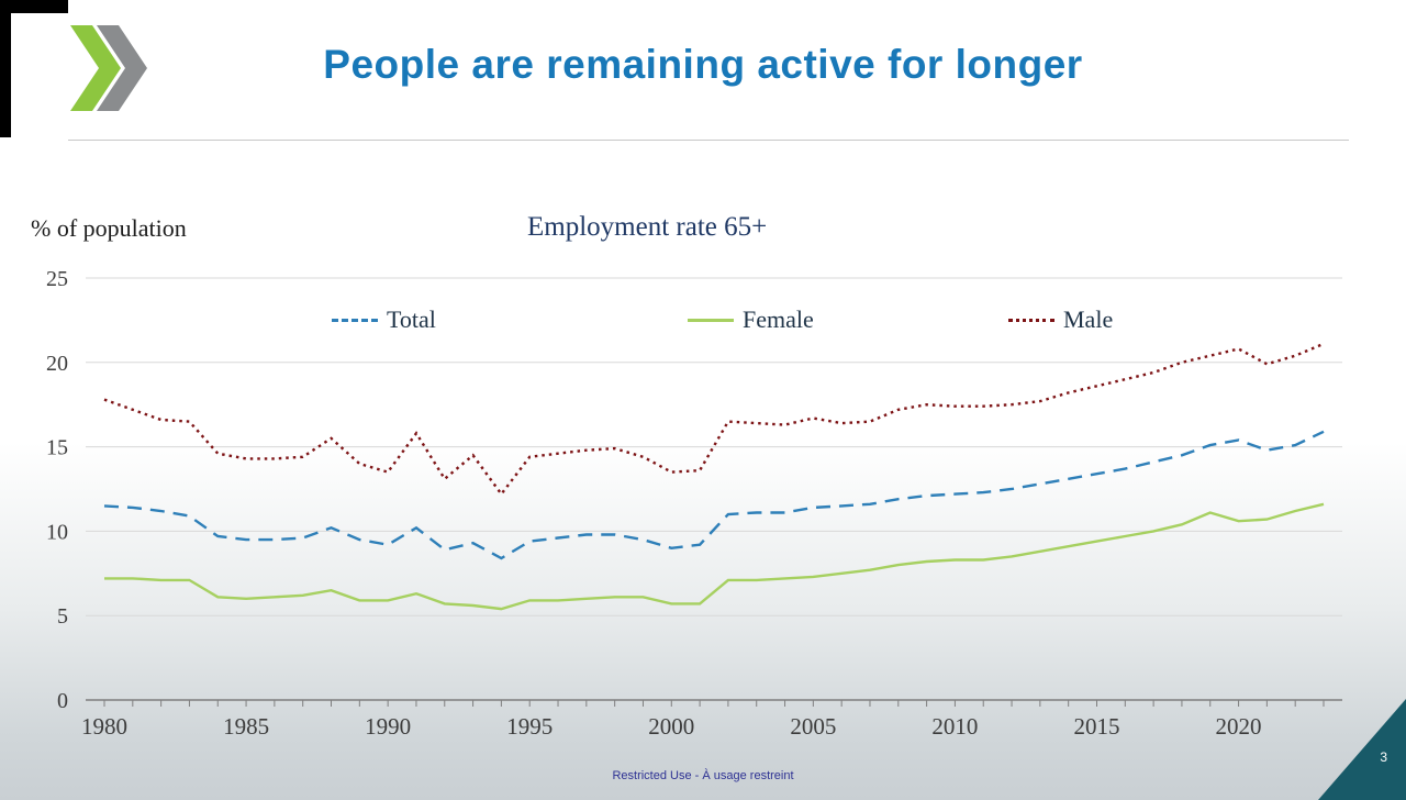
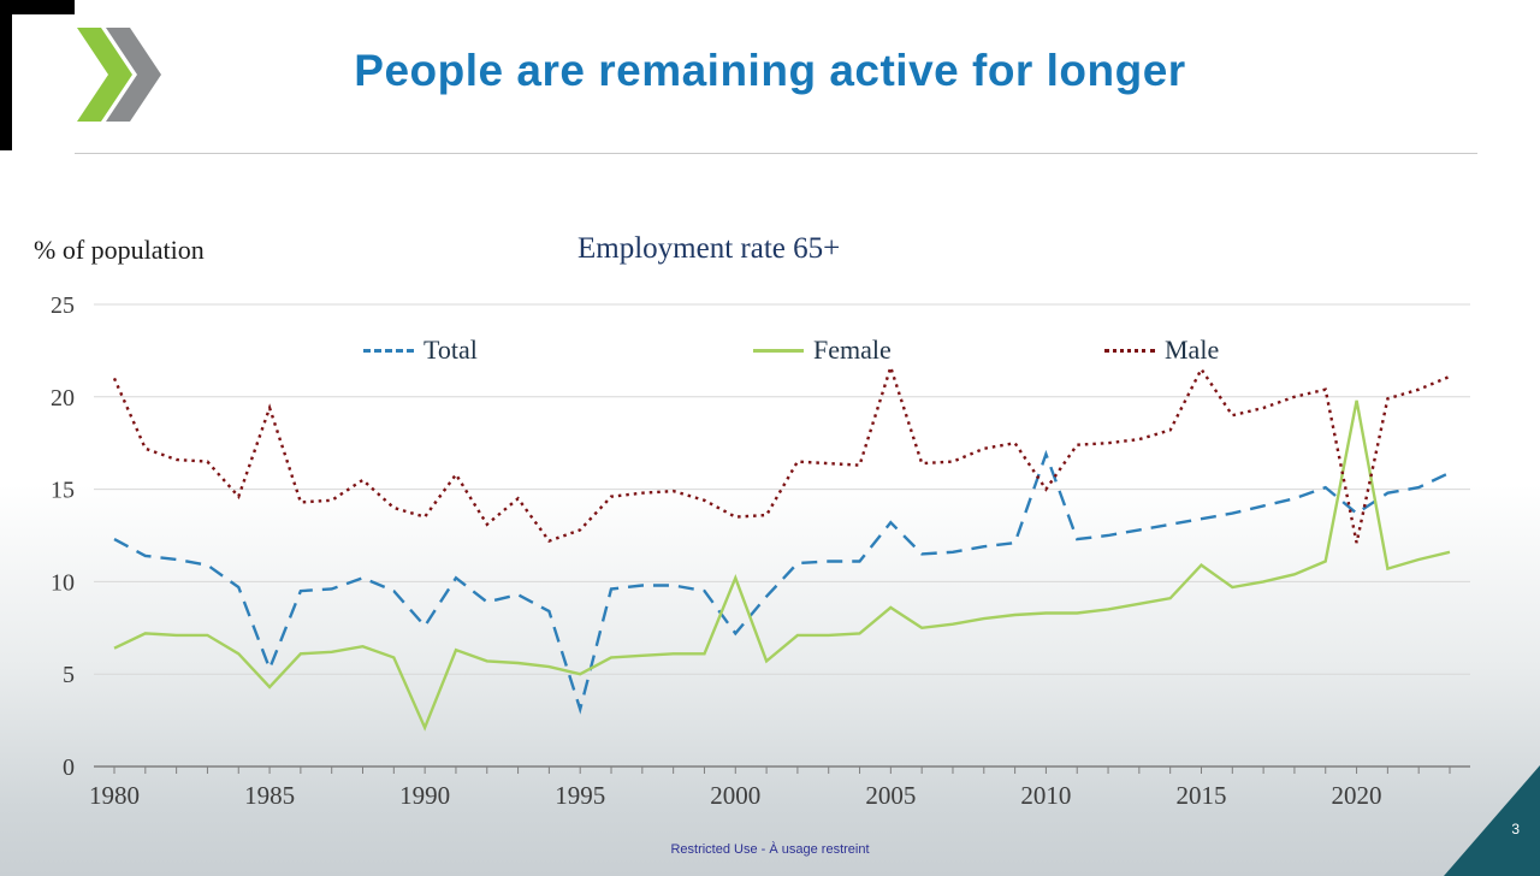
Total/1980: 11.5 -> 12.3
Female/1980: 7.2 -> 6.4
Male/1980: 17.8 -> 21.0
Total/1985: 9.5 -> 5.3
Female/1985: 6.0 -> 4.3
Male/1985: 14.3 -> 19.4
Total/1990: 9.2 -> 7.6
Female/1990: 5.9 -> 2.1
Total/1995: 9.4 -> 3.1
Female/1995: 5.9 -> 5.0
Male/1995: 14.4 -> 12.8
Total/2000: 9.0 -> 7.2
Female/2000: 5.7 -> 10.2
Total/2005: 11.4 -> 13.2
Female/2005: 7.3 -> 8.6
Male/2005: 16.7 -> 21.6
Total/2010: 12.2 -> 16.9
Male/2010: 17.4 -> 15.0
Female/2015: 9.4 -> 10.9
Male/2015: 18.6 -> 21.5
Total/2020: 15.4 -> 13.7
Female/2020: 10.6 -> 19.8
Male/2020: 20.8 -> 12.1
